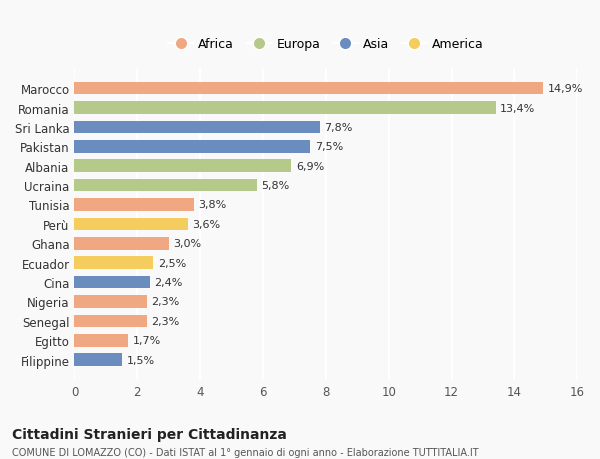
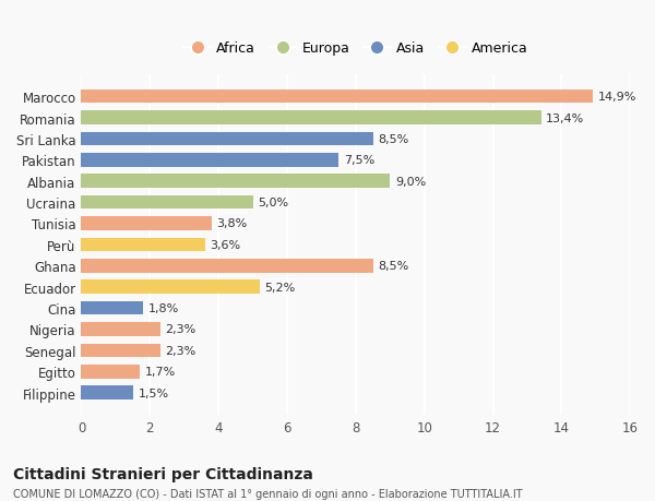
Sri Lanka: 7,8% -> 8,5%
Albania: 6,9% -> 9,0%
Ucraina: 5,8% -> 5,0%
Ghana: 3,0% -> 8,5%
Ecuador: 2,5% -> 5,2%
Cina: 2,4% -> 1,8%
